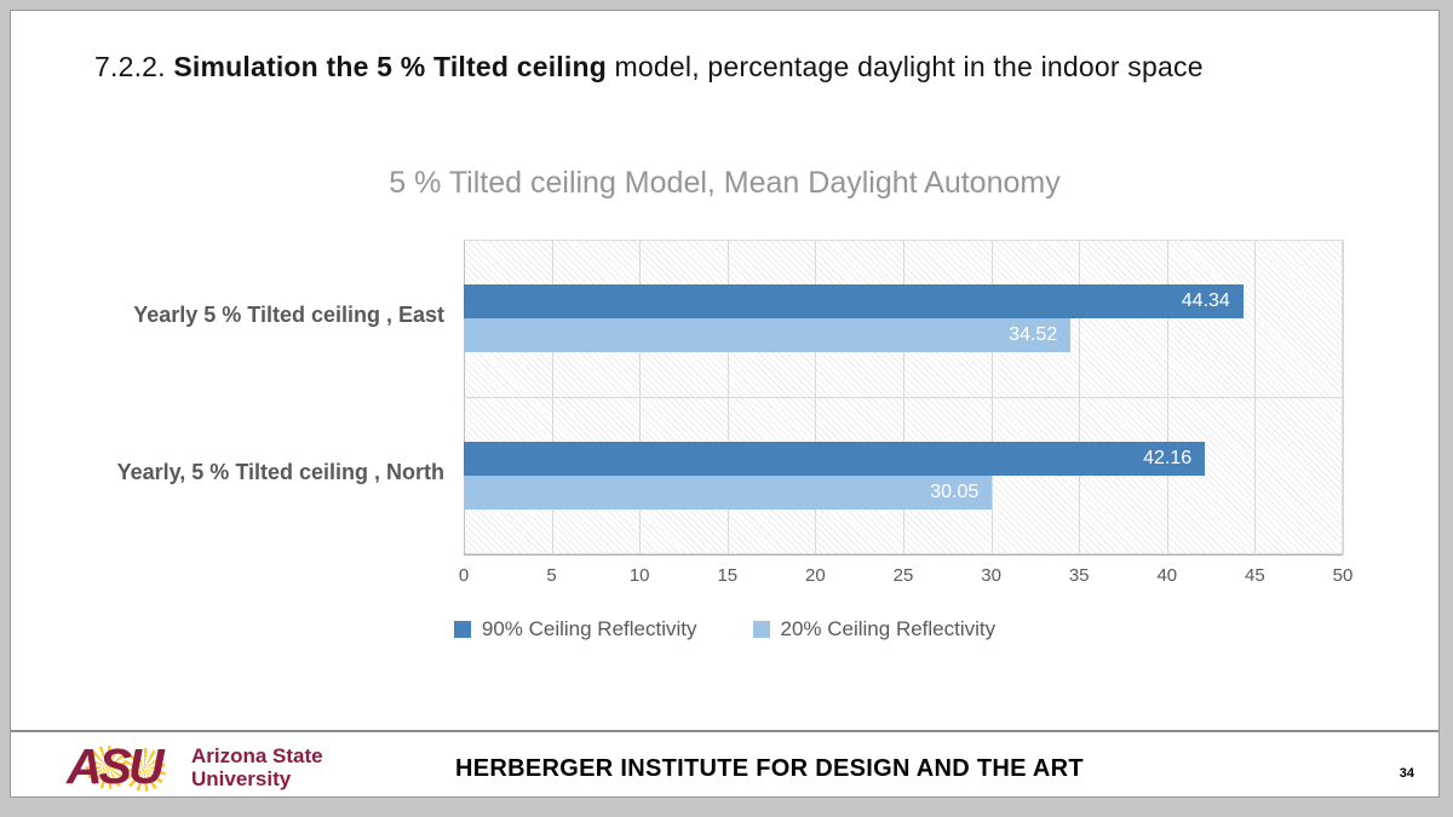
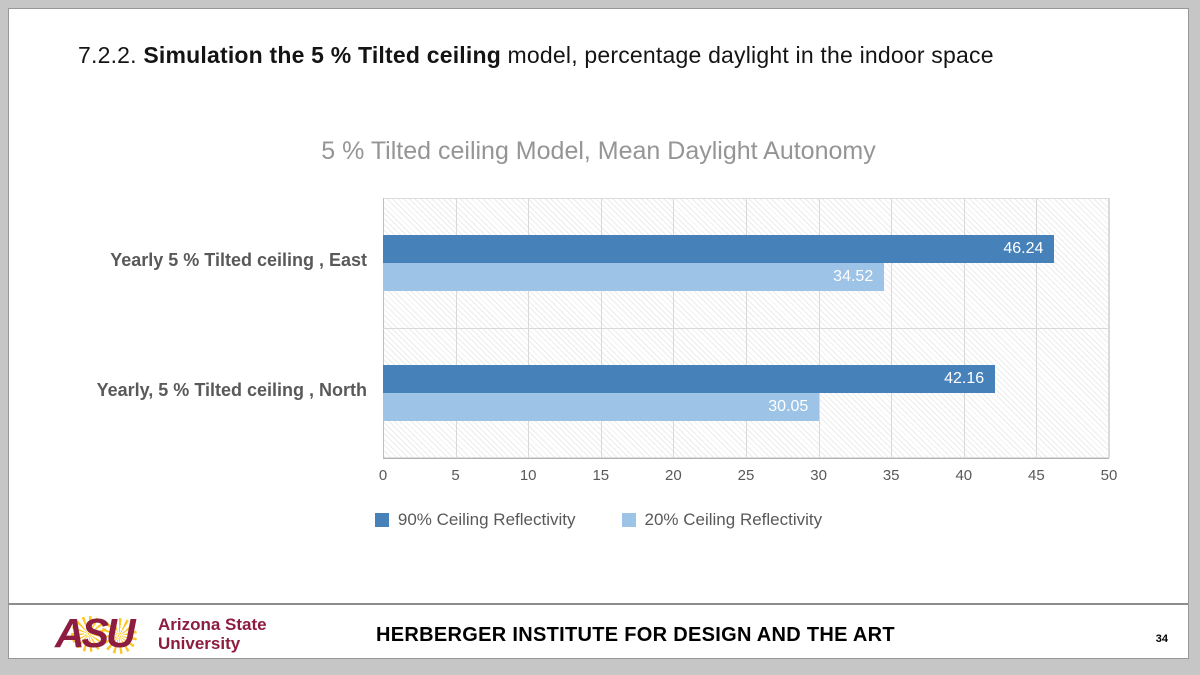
90% Ceiling Reflectivity/Yearly 5 % Tilted ceiling , East: 44.34 -> 46.24
